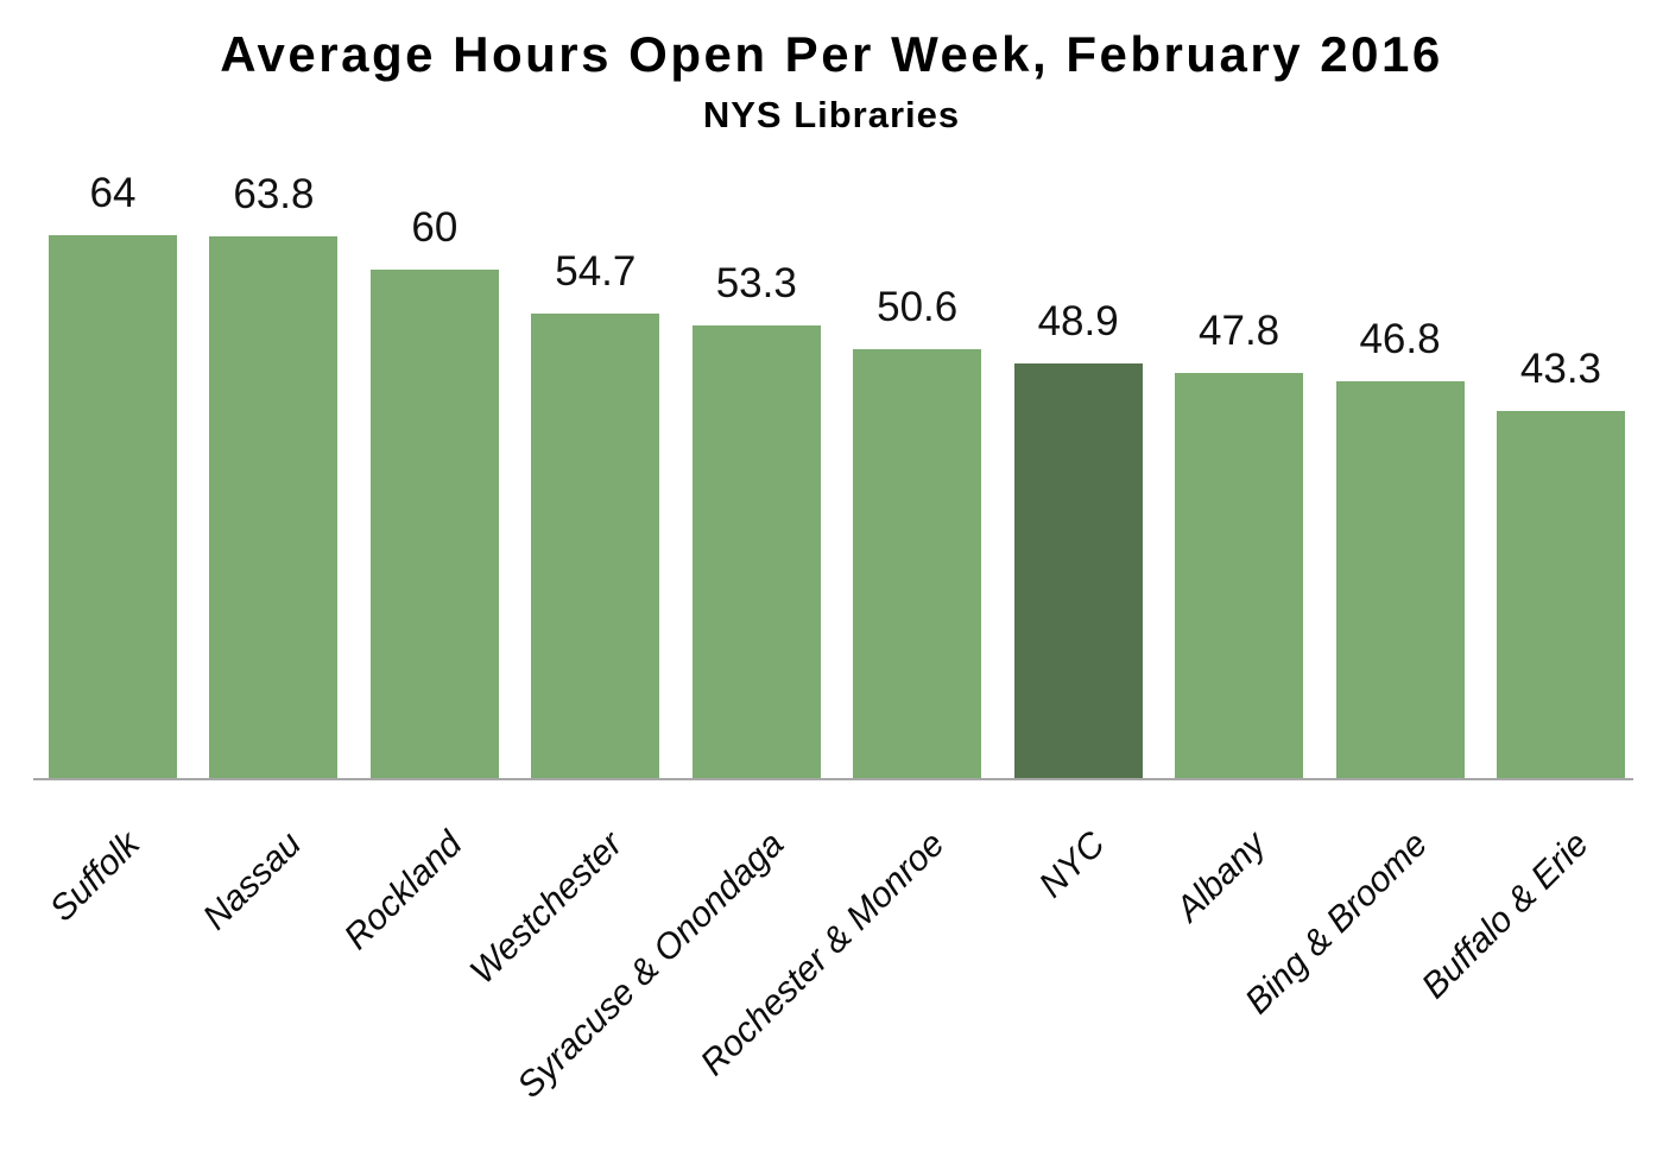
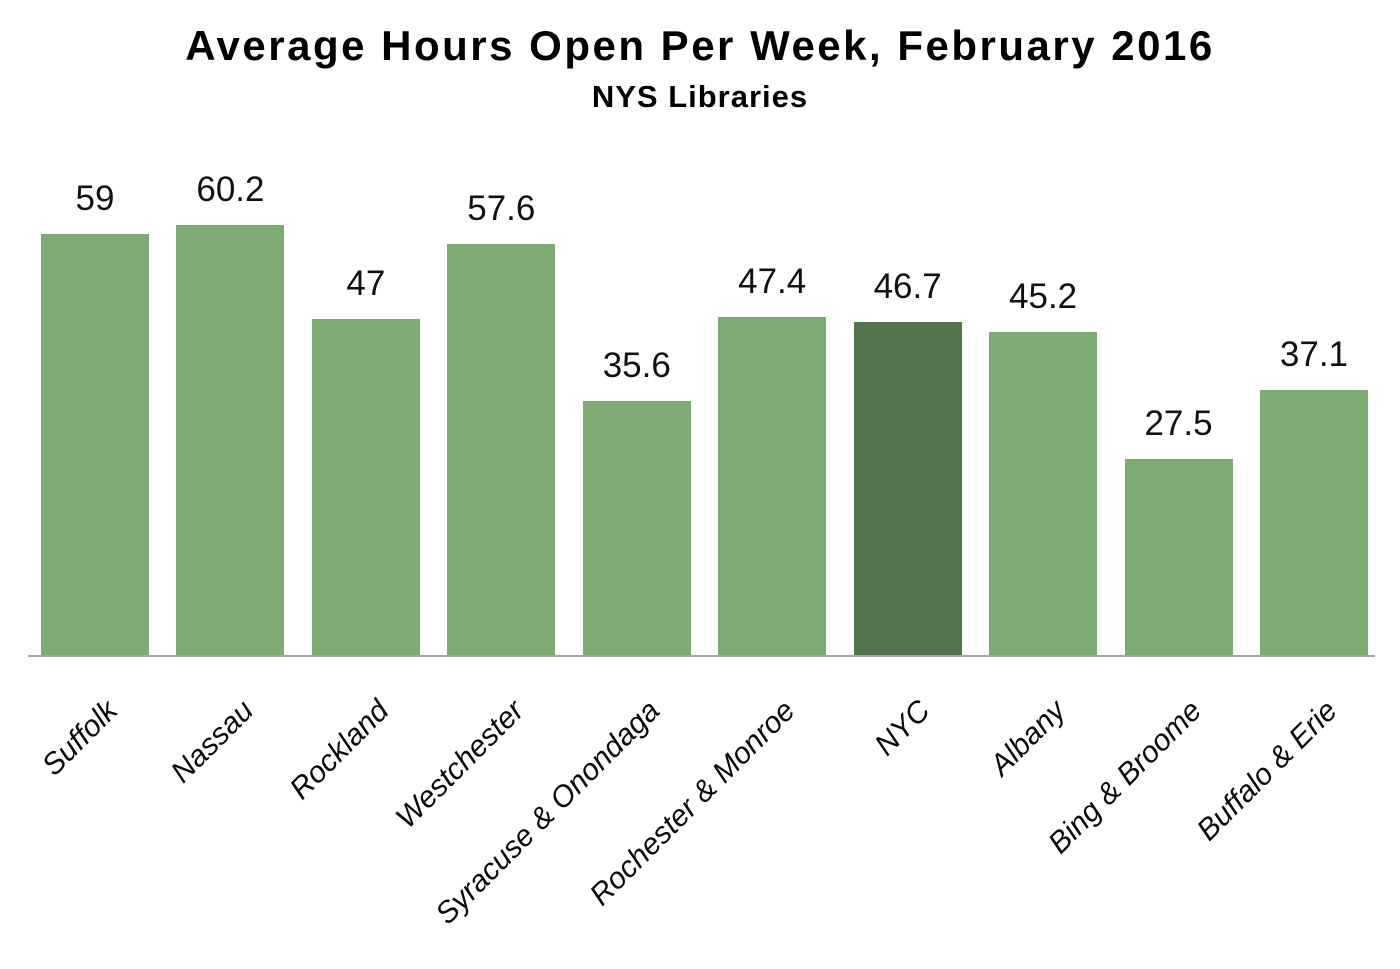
Suffolk: 64 -> 59
Nassau: 63.8 -> 60.2
Rockland: 60 -> 47
Westchester: 54.7 -> 57.6
Syracuse & Onondaga: 53.3 -> 35.6
Rochester & Monroe: 50.6 -> 47.4
NYC: 48.9 -> 46.7
Albany: 47.8 -> 45.2
Bing & Broome: 46.8 -> 27.5
Buffalo & Erie: 43.3 -> 37.1
